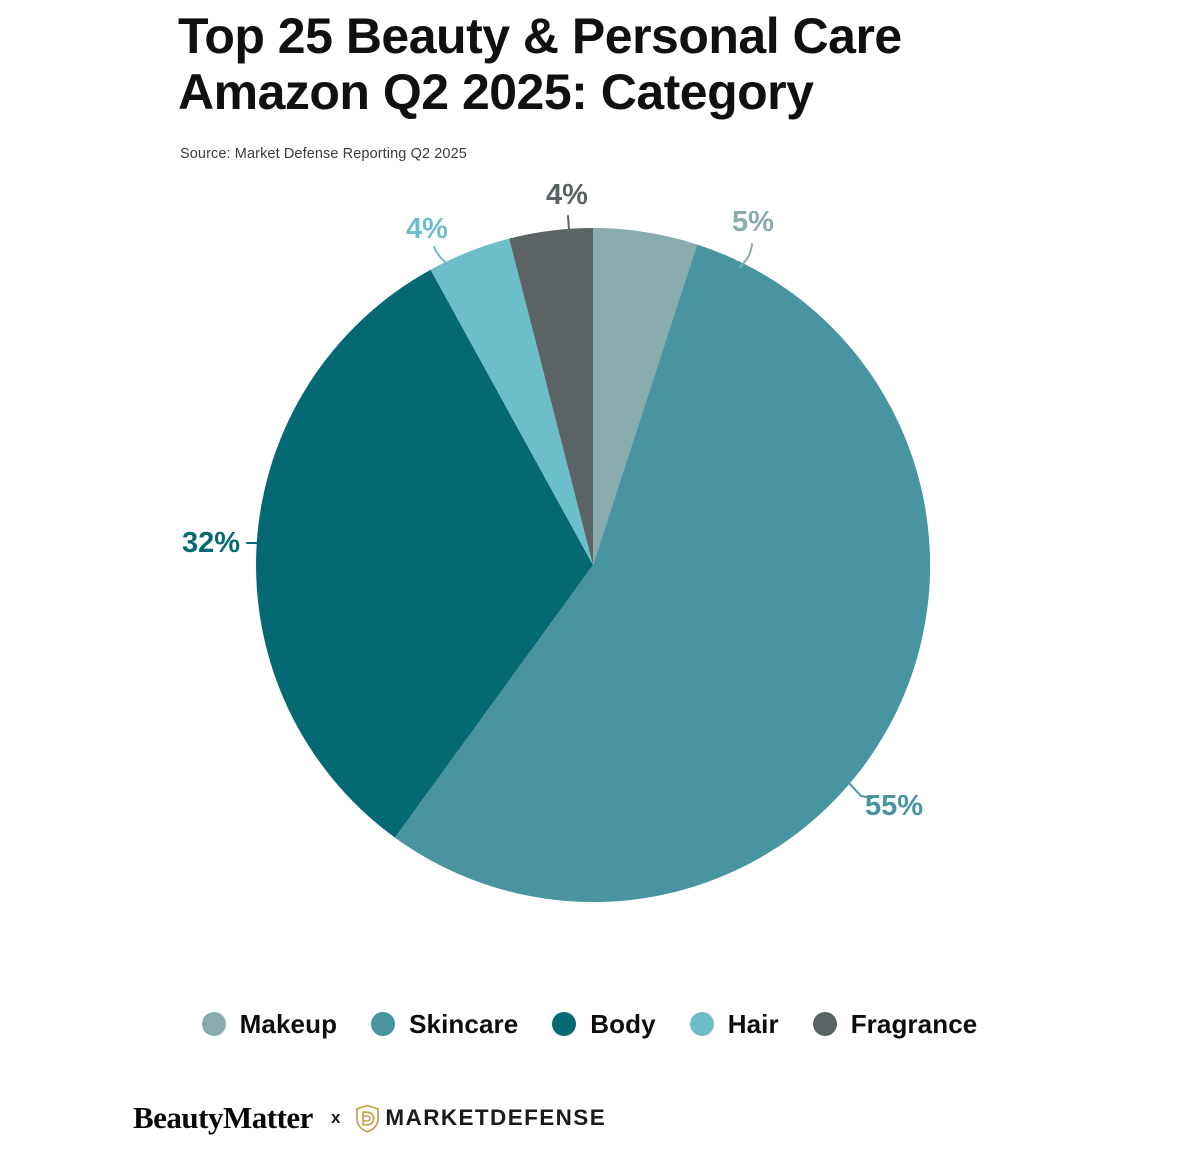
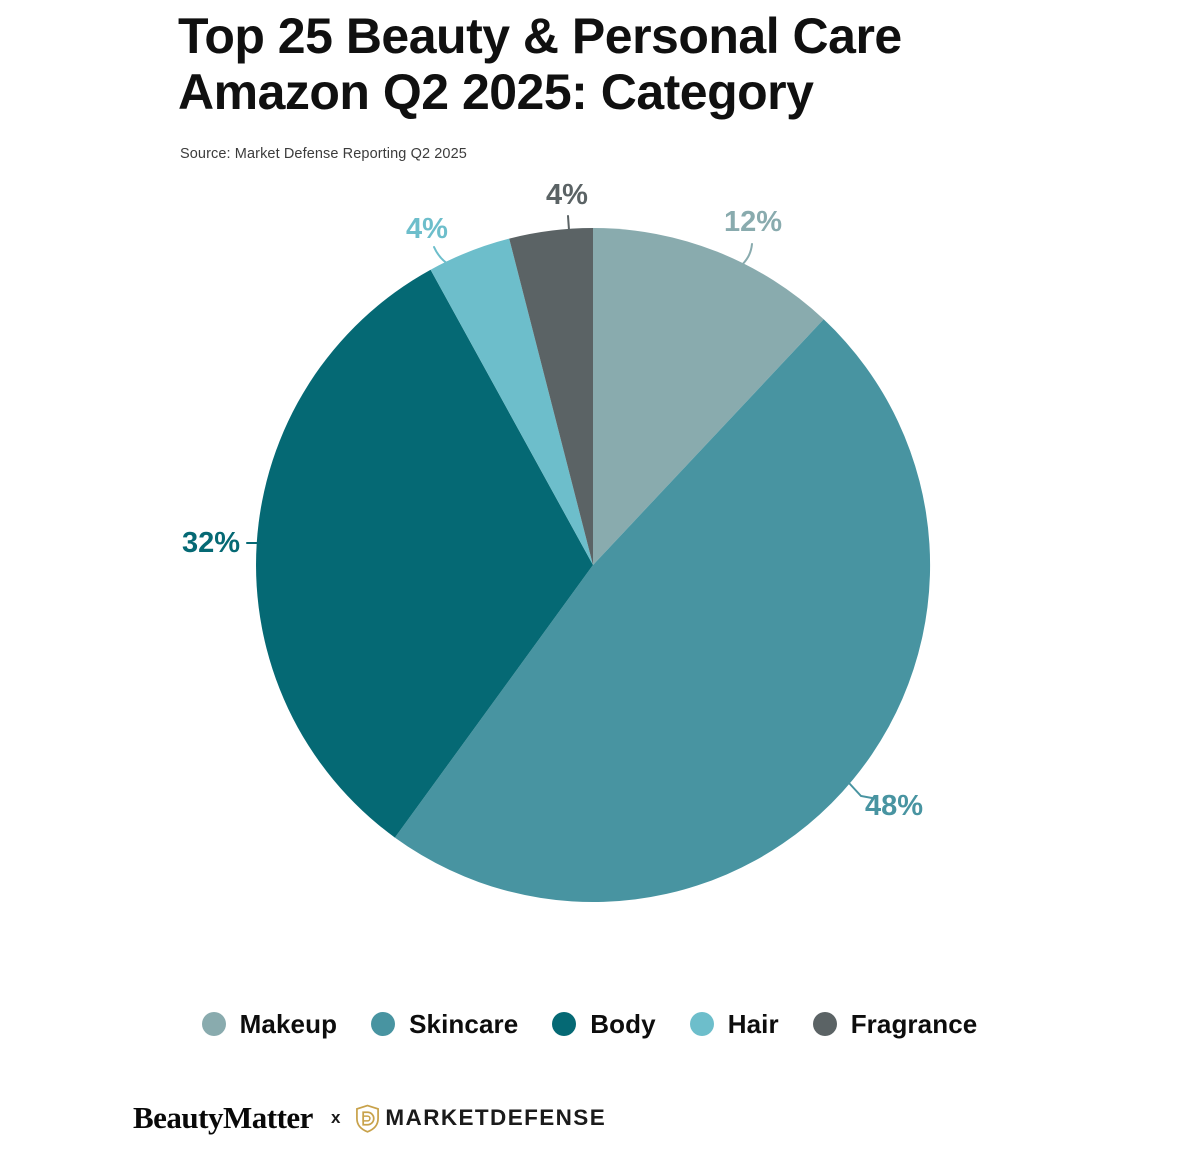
Makeup: 5% -> 12%
Skincare: 55% -> 48%
